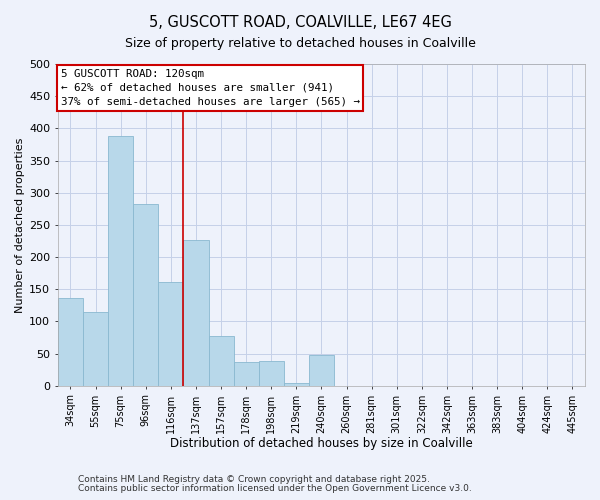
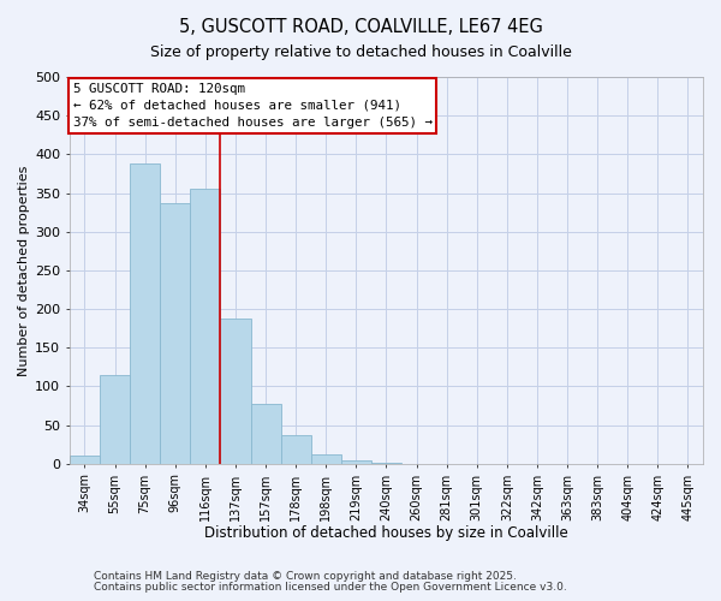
34sqm: 136 -> 10
96sqm: 282 -> 337
116sqm: 162 -> 355
137sqm: 226 -> 188
198sqm: 38 -> 12
240sqm: 48 -> 2
